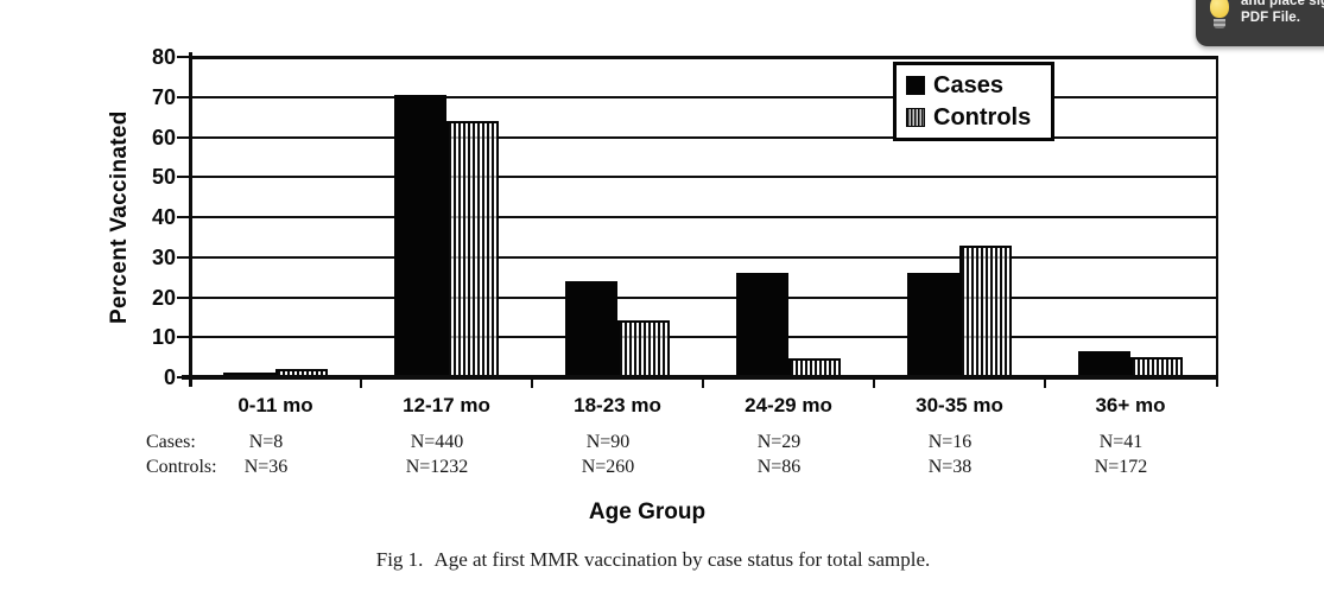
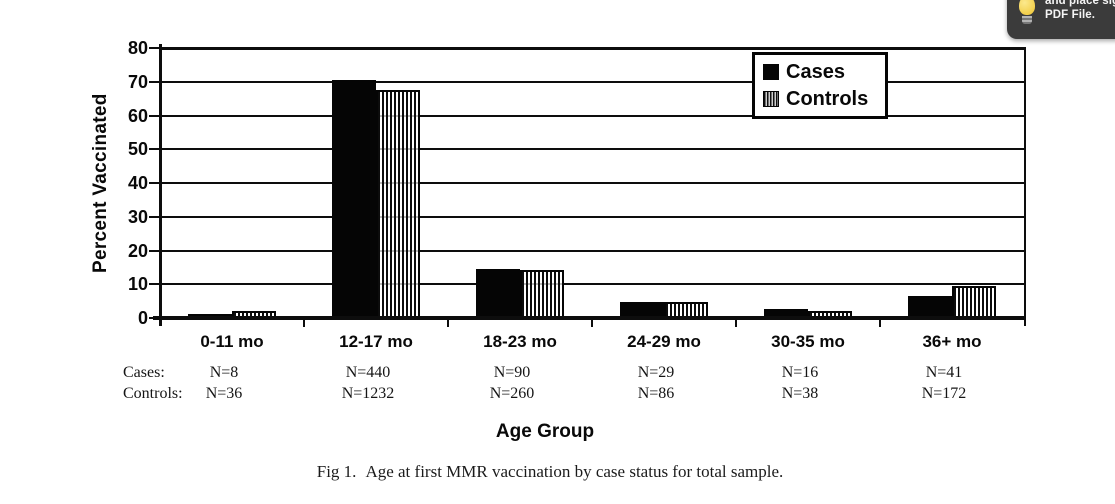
Controls/12-17 mo: 64 -> 68
Cases/18-23 mo: 24 -> 14
Cases/24-29 mo: 26 -> 5
Cases/30-35 mo: 26 -> 3
Controls/30-35 mo: 33 -> 2
Controls/36+ mo: 5 -> 9
